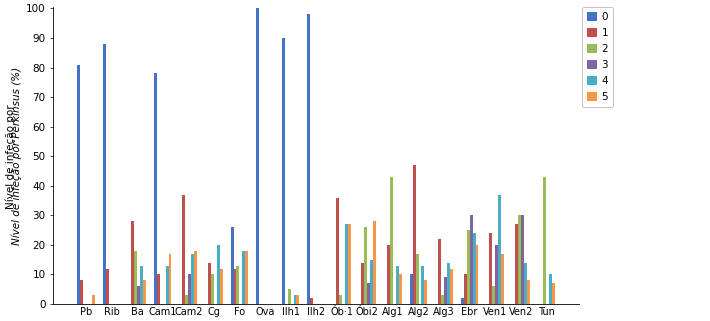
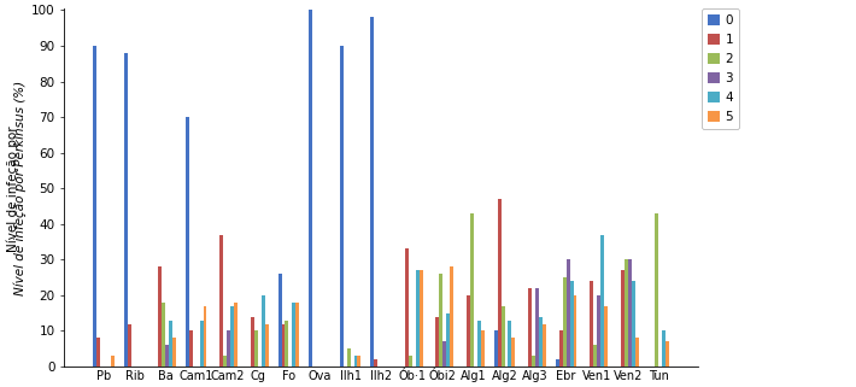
0/Pb: 81 -> 90
0/Cam1: 78 -> 70
1/Ób·1: 36 -> 33
3/Alg3: 9 -> 22
4/Ven2: 14 -> 24
